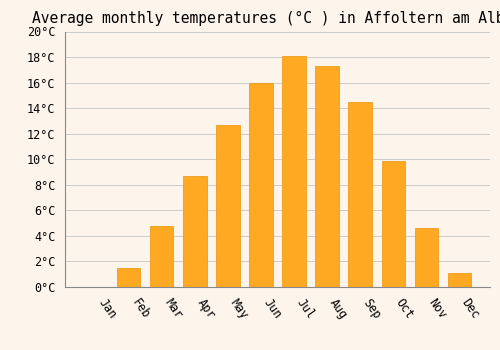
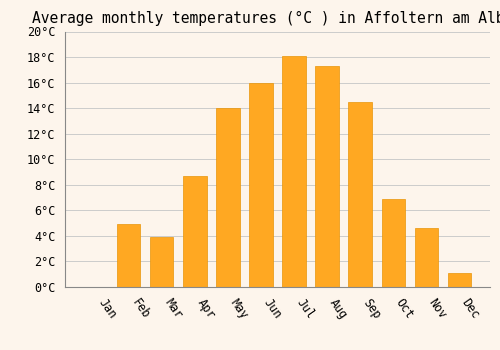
Feb: 1.5°C -> 4.9°C
Mar: 4.8°C -> 3.9°C
May: 12.7°C -> 14.0°C
Oct: 9.9°C -> 6.9°C
